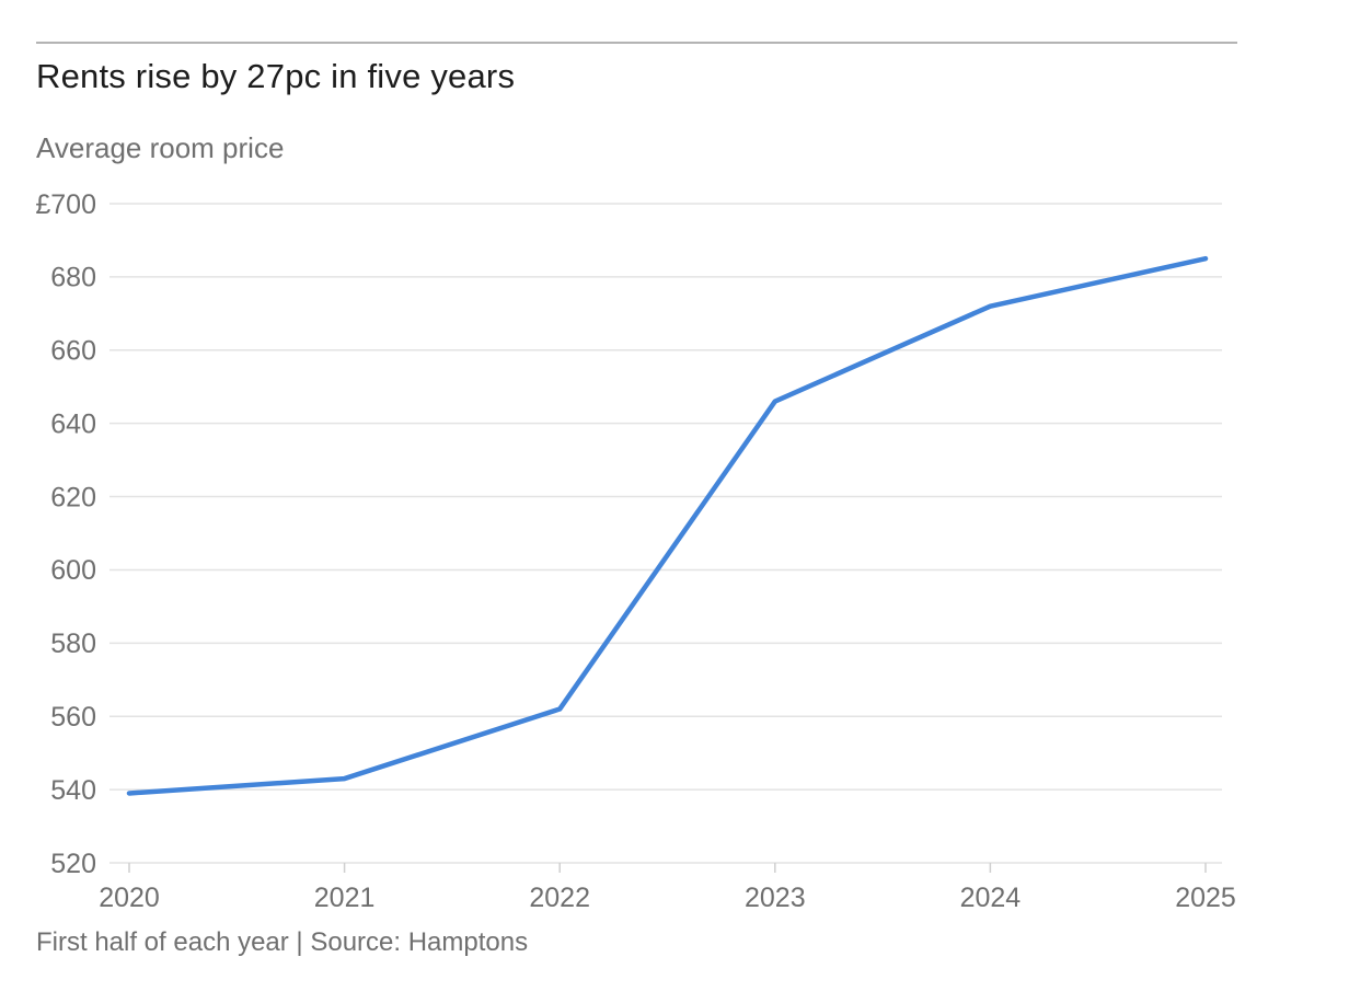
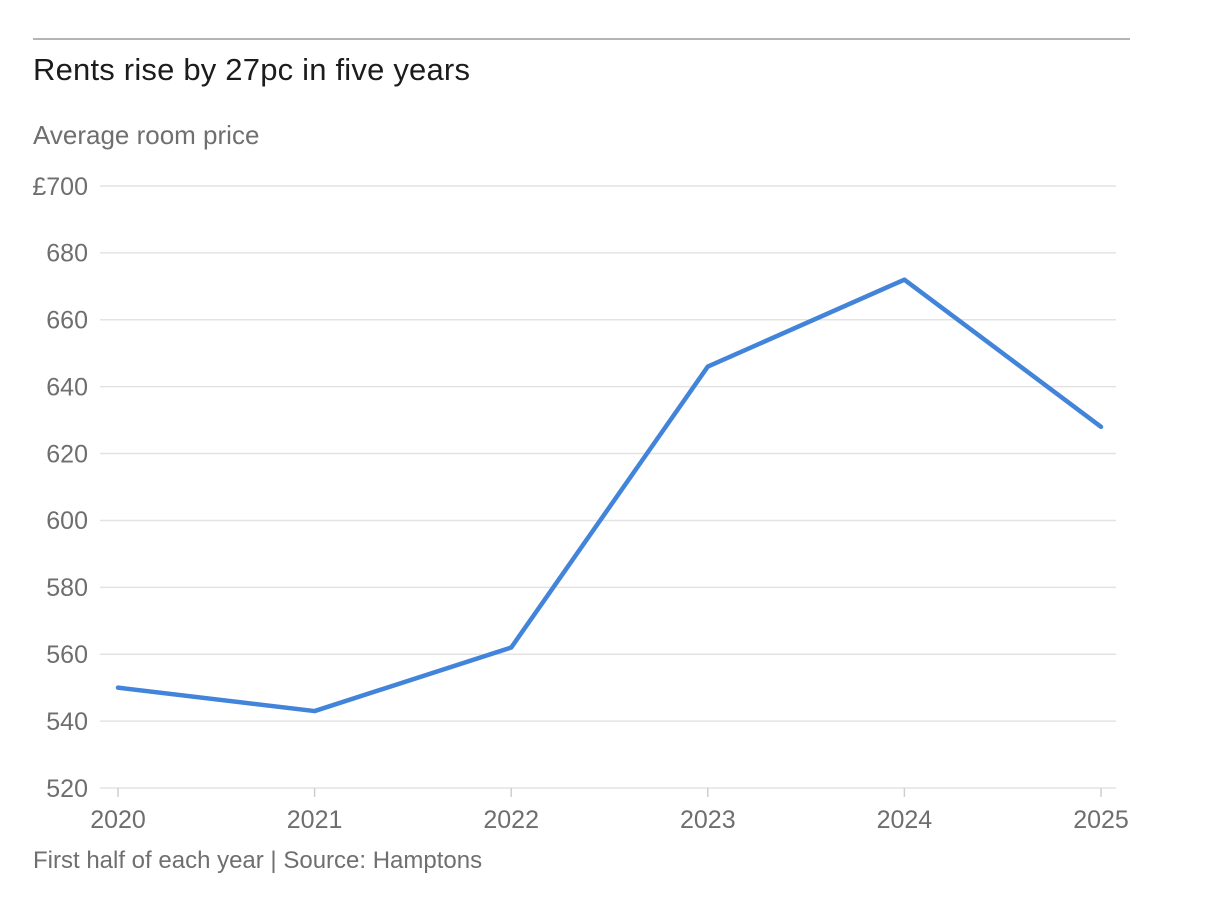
2020: £539 -> £550
2025: £685 -> £628
